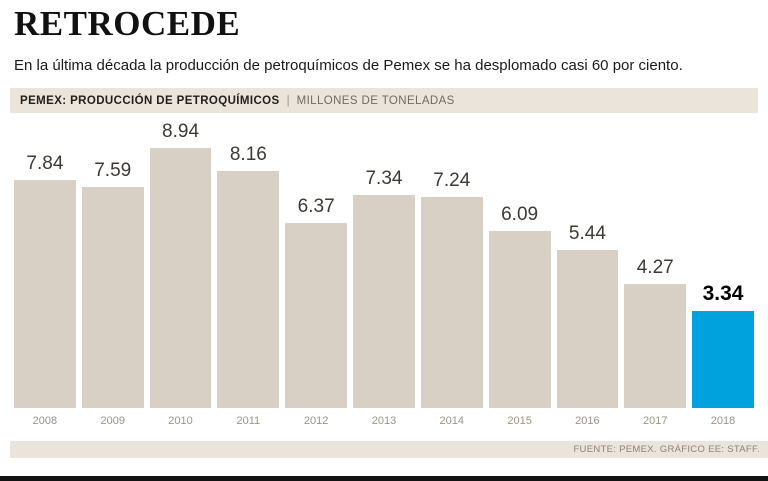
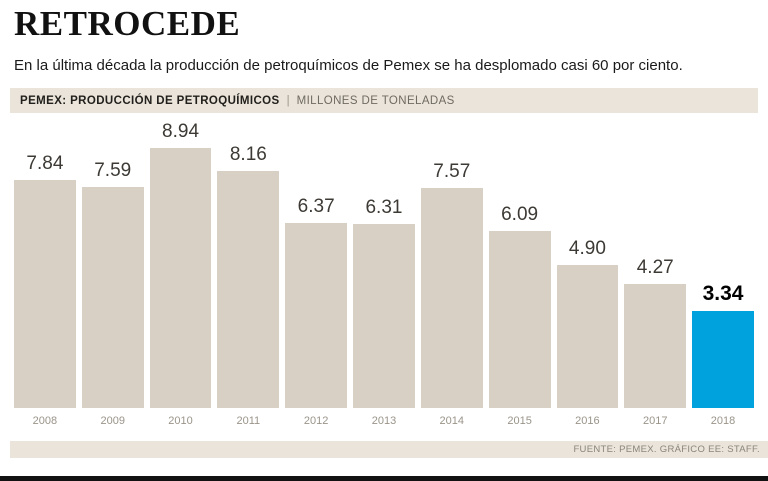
2013: 7.34 -> 6.31
2014: 7.24 -> 7.57
2016: 5.44 -> 4.90
